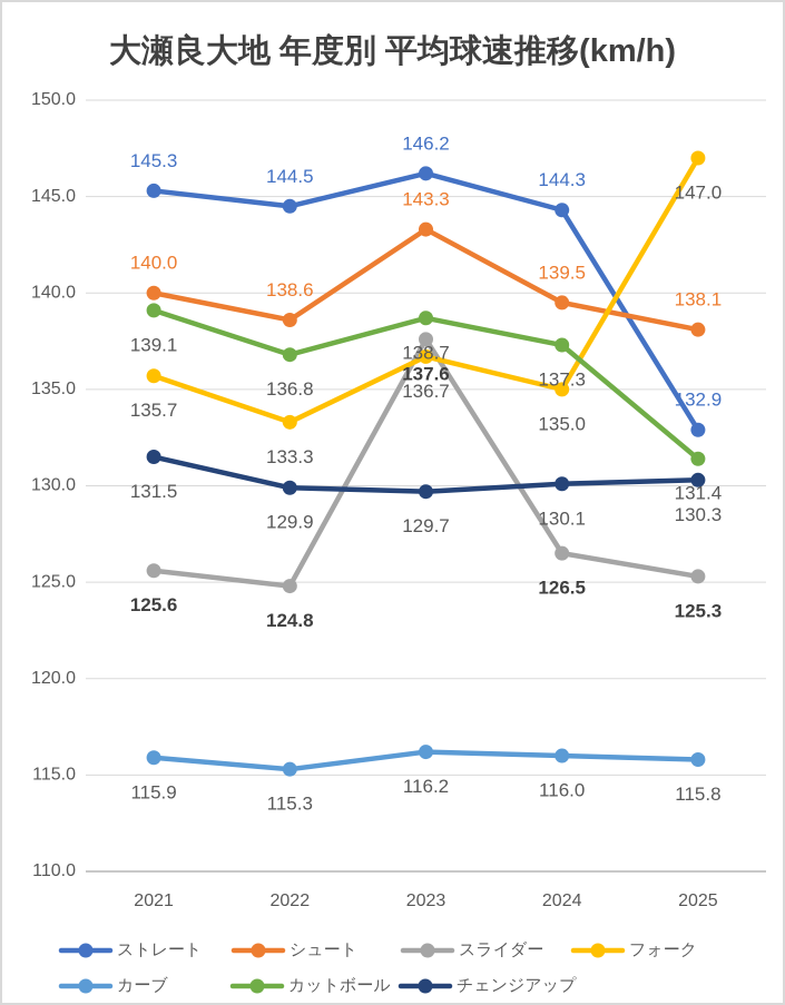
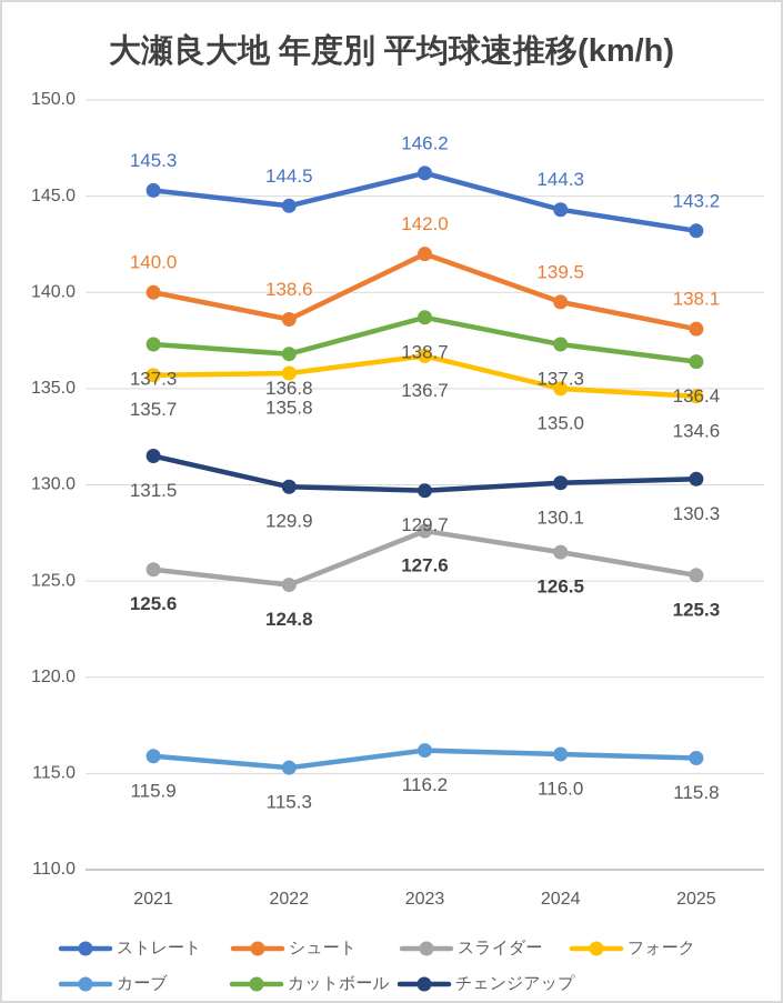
カットボール/2021: 139.1 -> 137.3
フォーク/2022: 133.3 -> 135.8
シュート/2023: 143.3 -> 142.0
スライダー/2023: 137.6 -> 127.6
ストレート/2025: 132.9 -> 143.2
フォーク/2025: 147.0 -> 134.6
カットボール/2025: 131.4 -> 136.4
